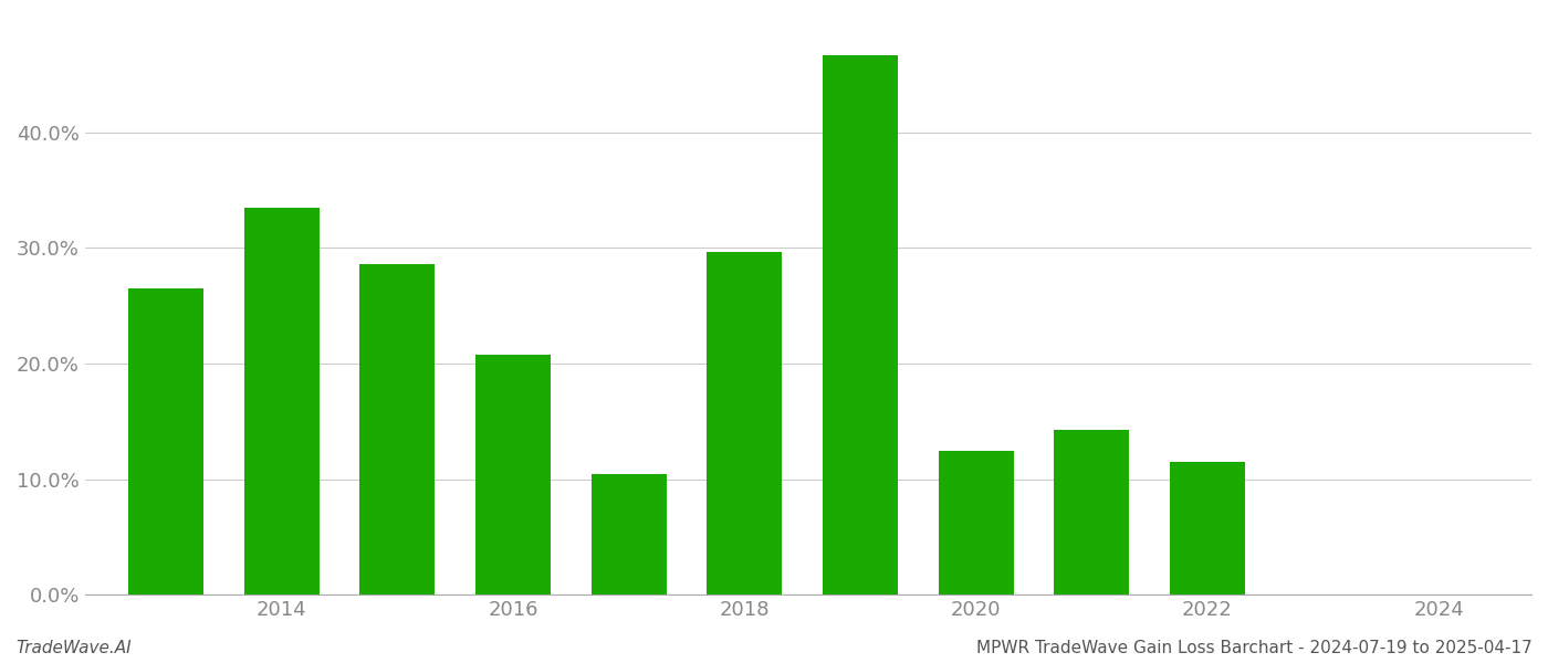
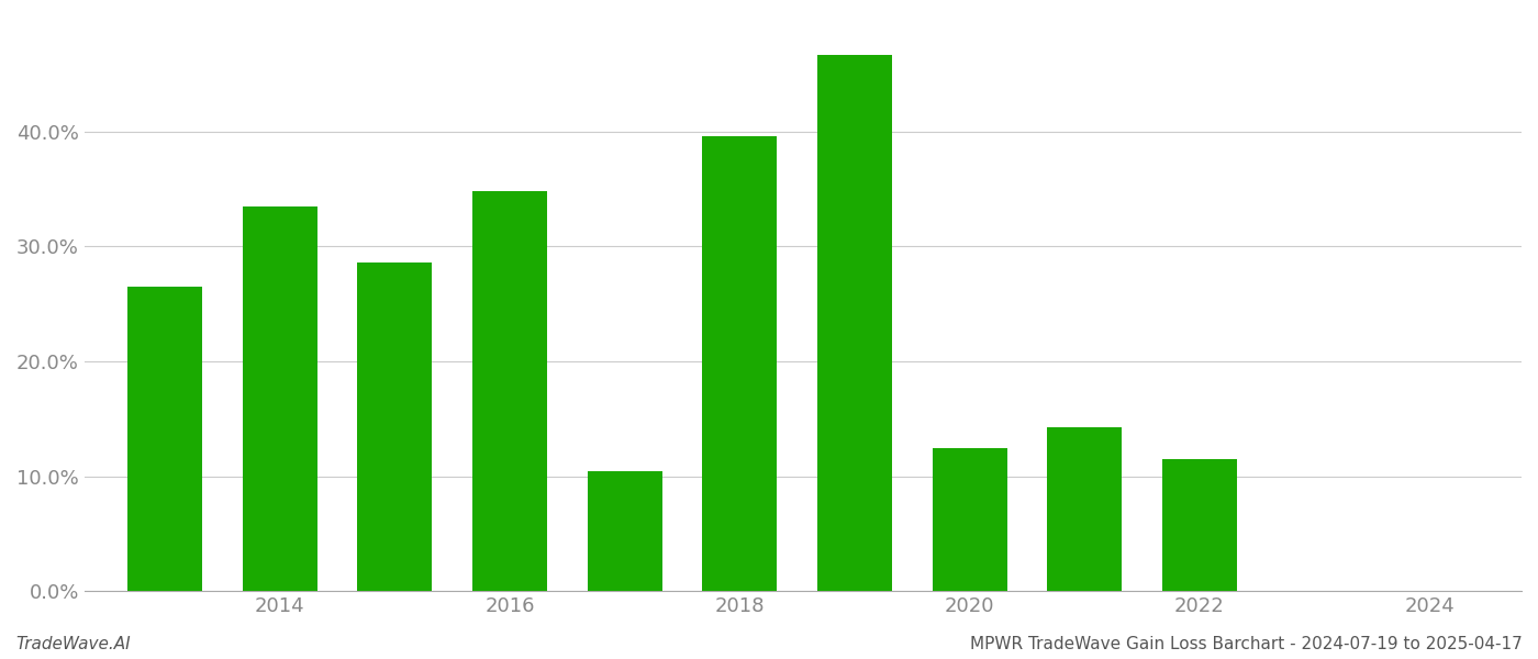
2016: 20.8% -> 34.8%
2018: 29.6% -> 39.6%
